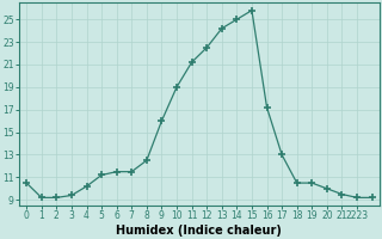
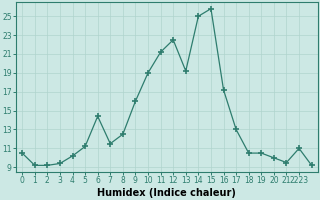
6: 11.5 -> 14.4
13: 24.2 -> 19.2
2223: 9.2 -> 11.0
